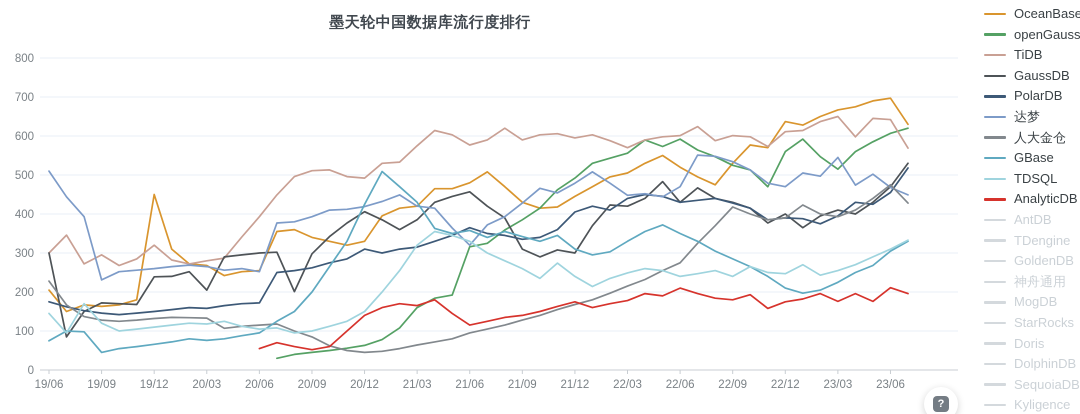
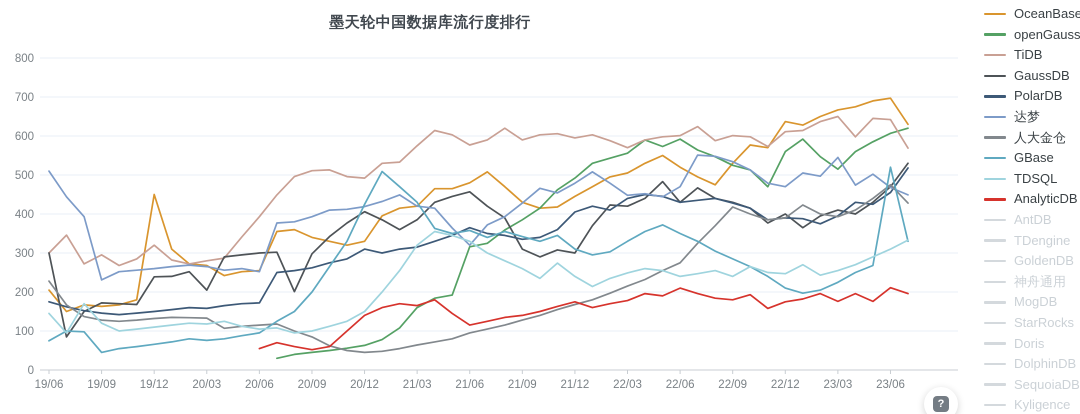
GBase/23/06: 300 -> 520
